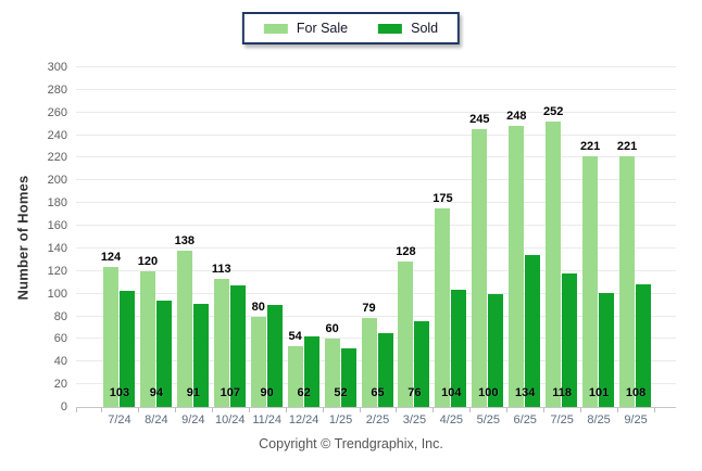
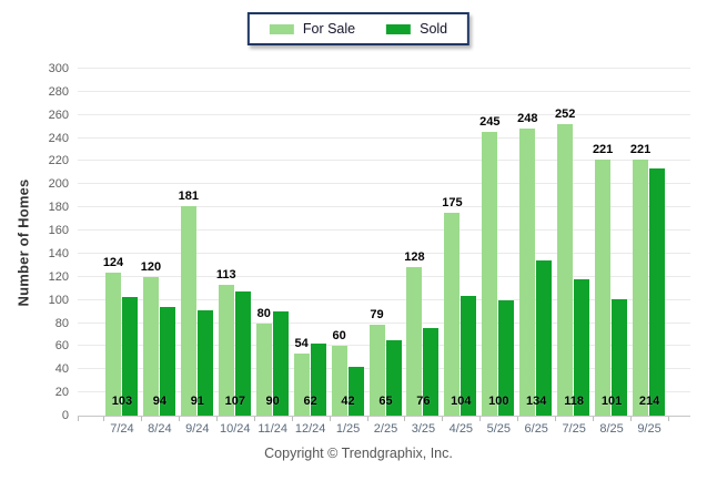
For Sale/9/24: 138 -> 181
Sold/1/25: 52 -> 42
Sold/9/25: 108 -> 214
